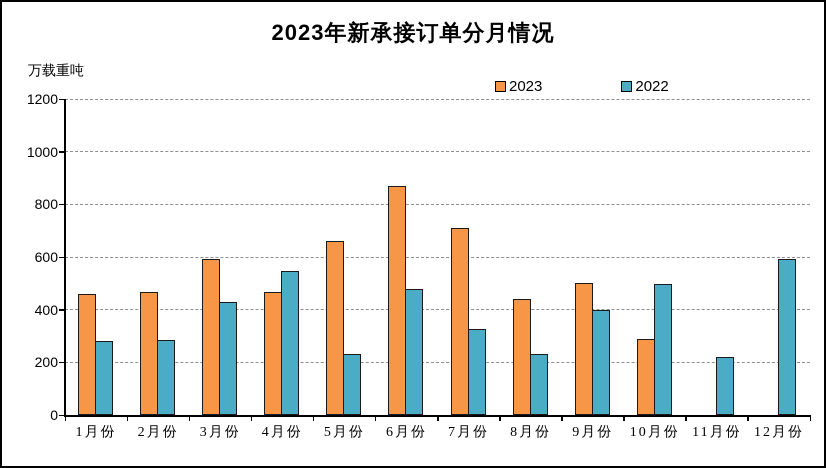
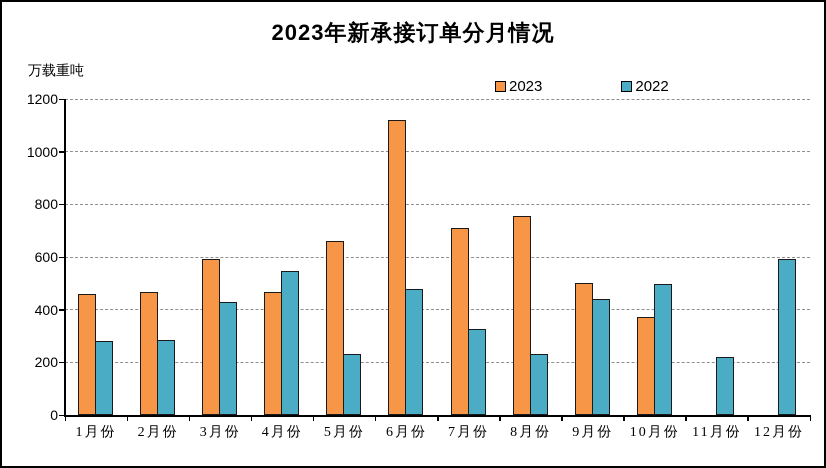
2023/6月份: 870 -> 1120
2023/8月份: 440 -> 760
2022/9月份: 400 -> 440
2023/10月份: 290 -> 370
